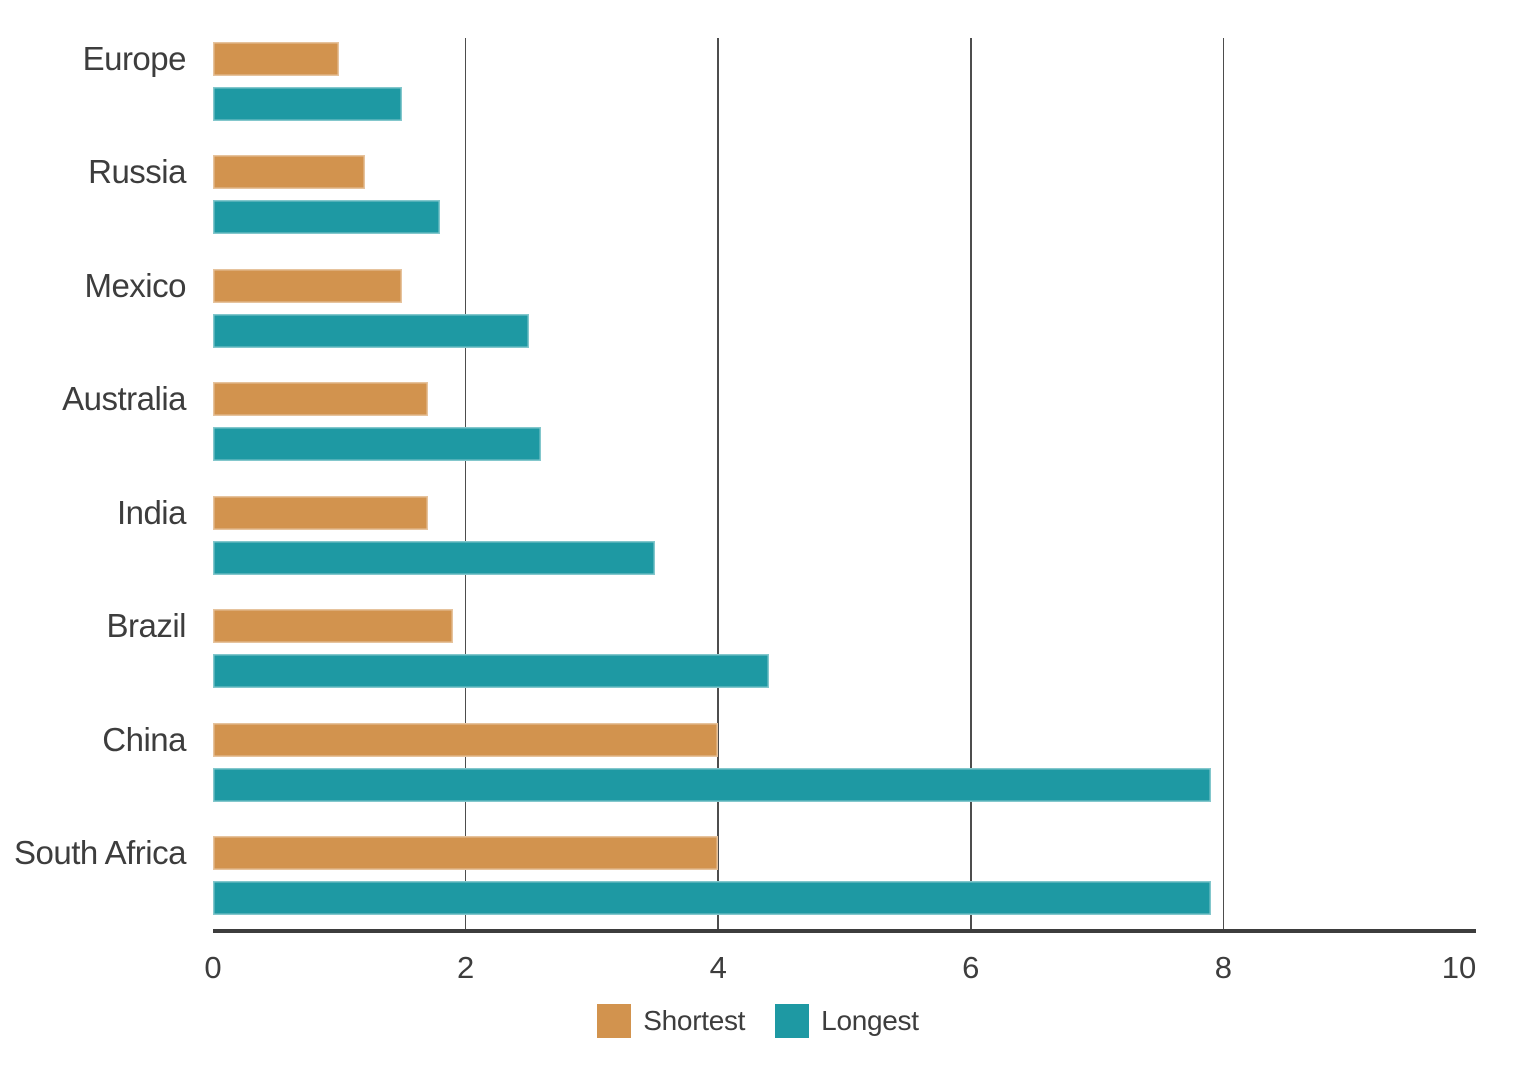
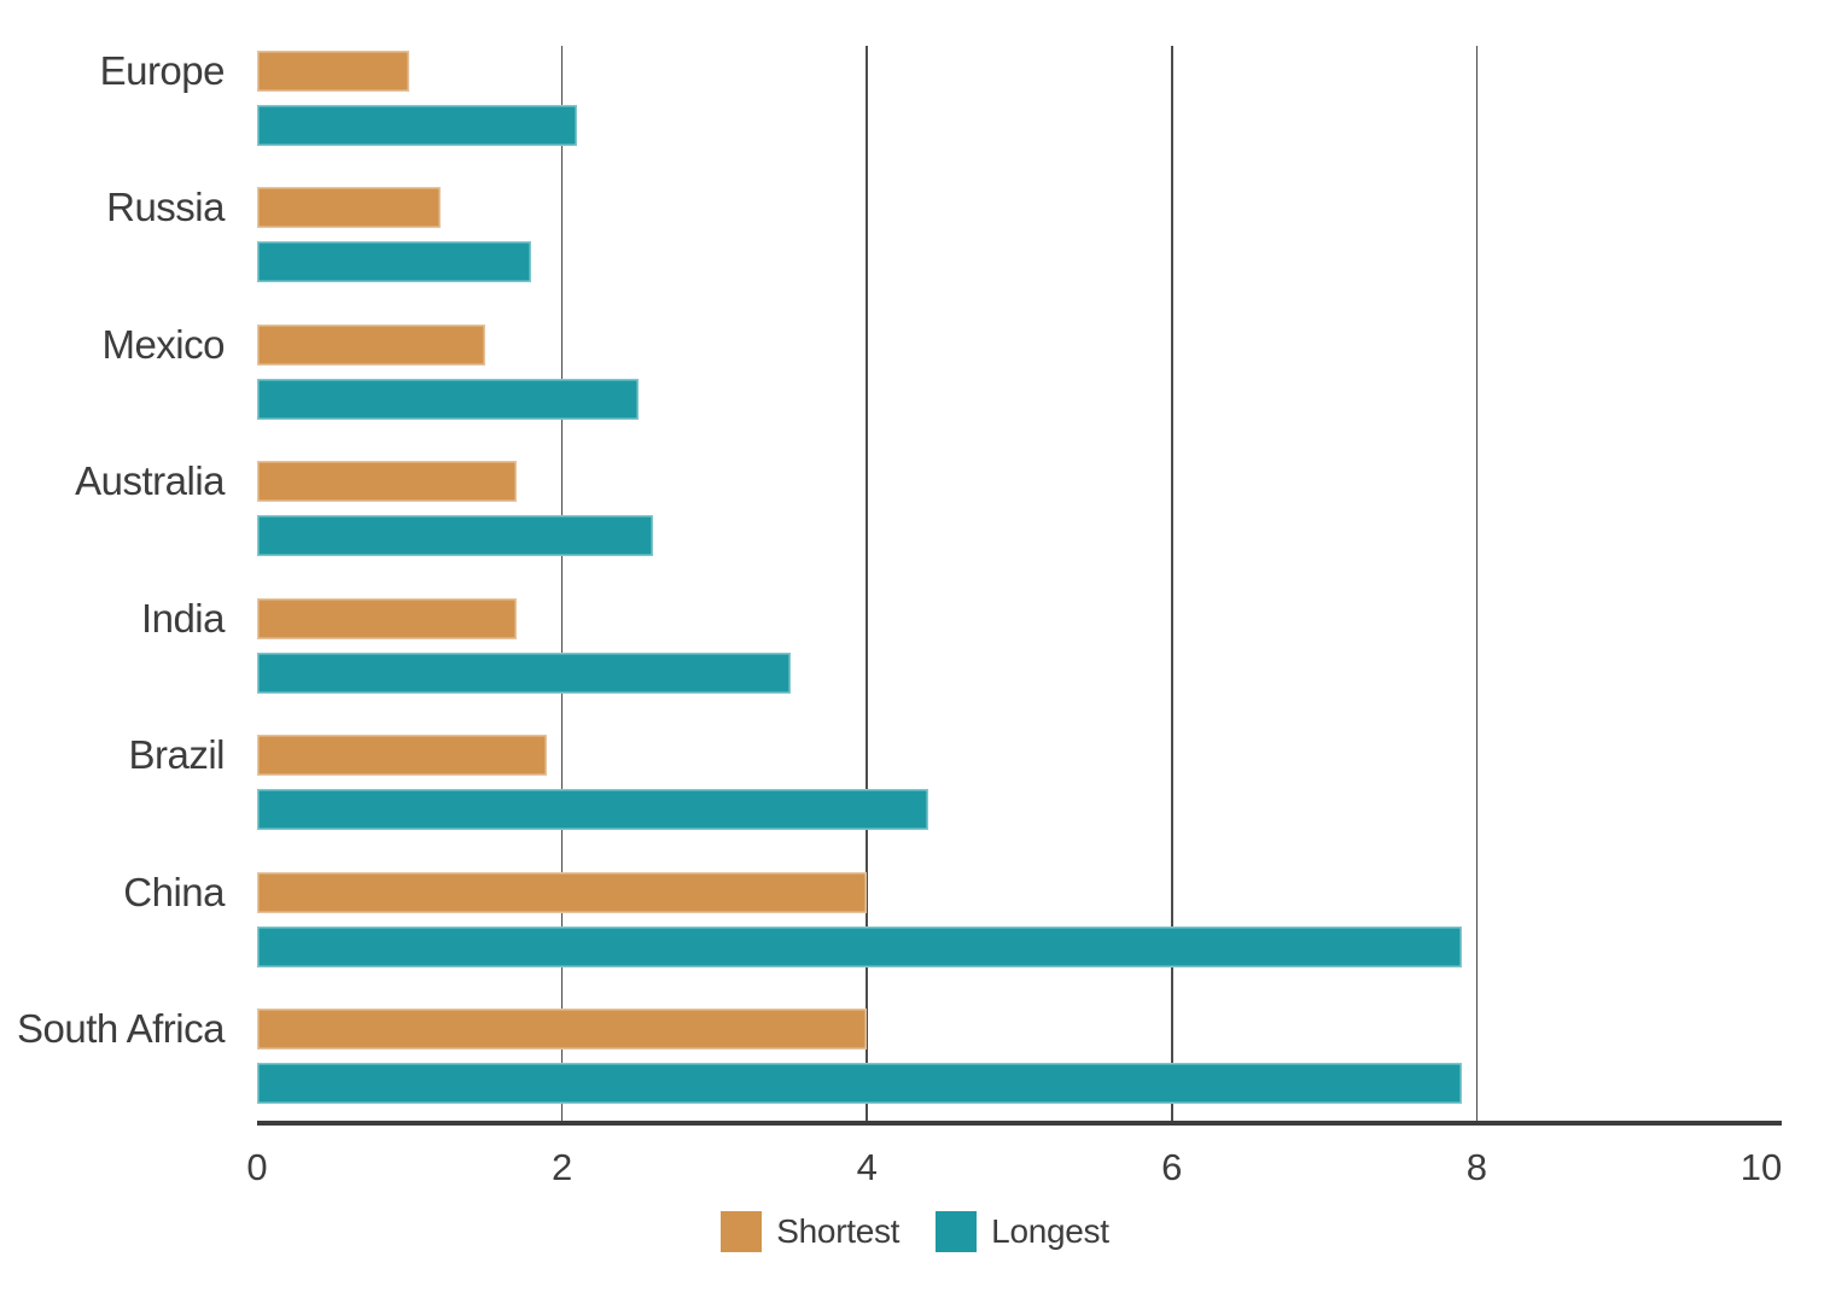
Longest/Europe: 1.5 -> 2.1
